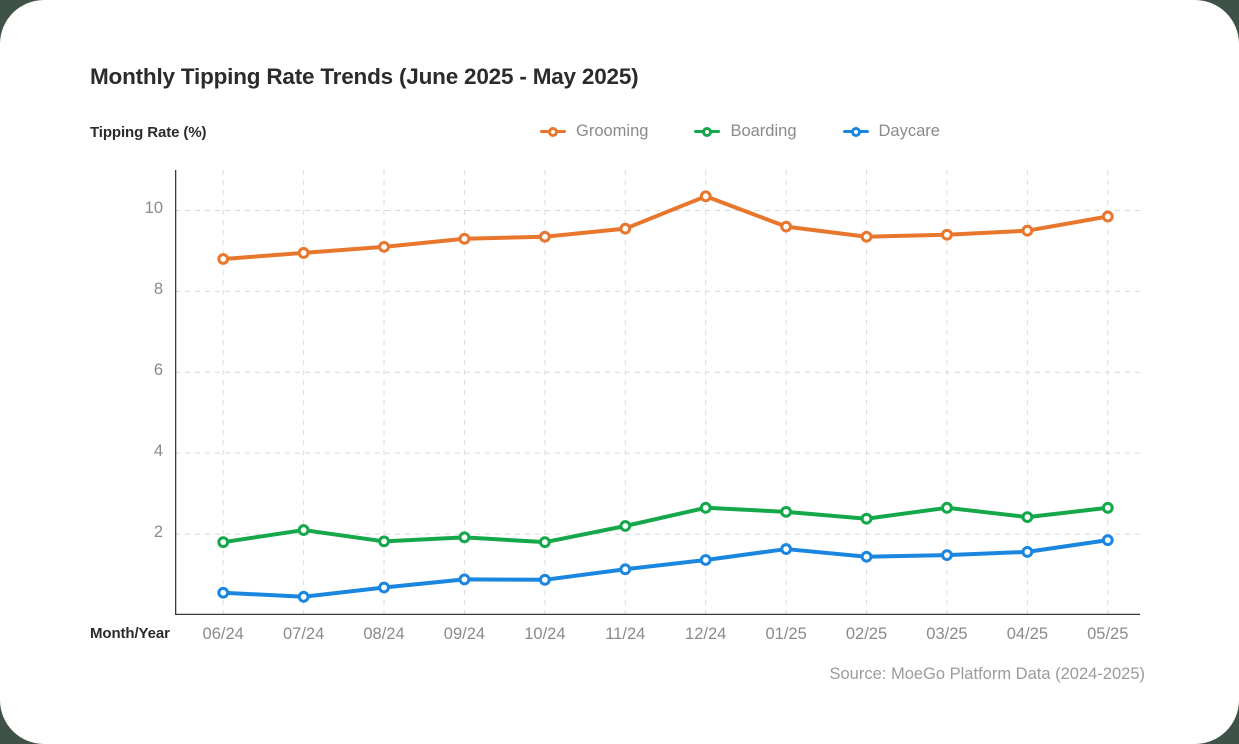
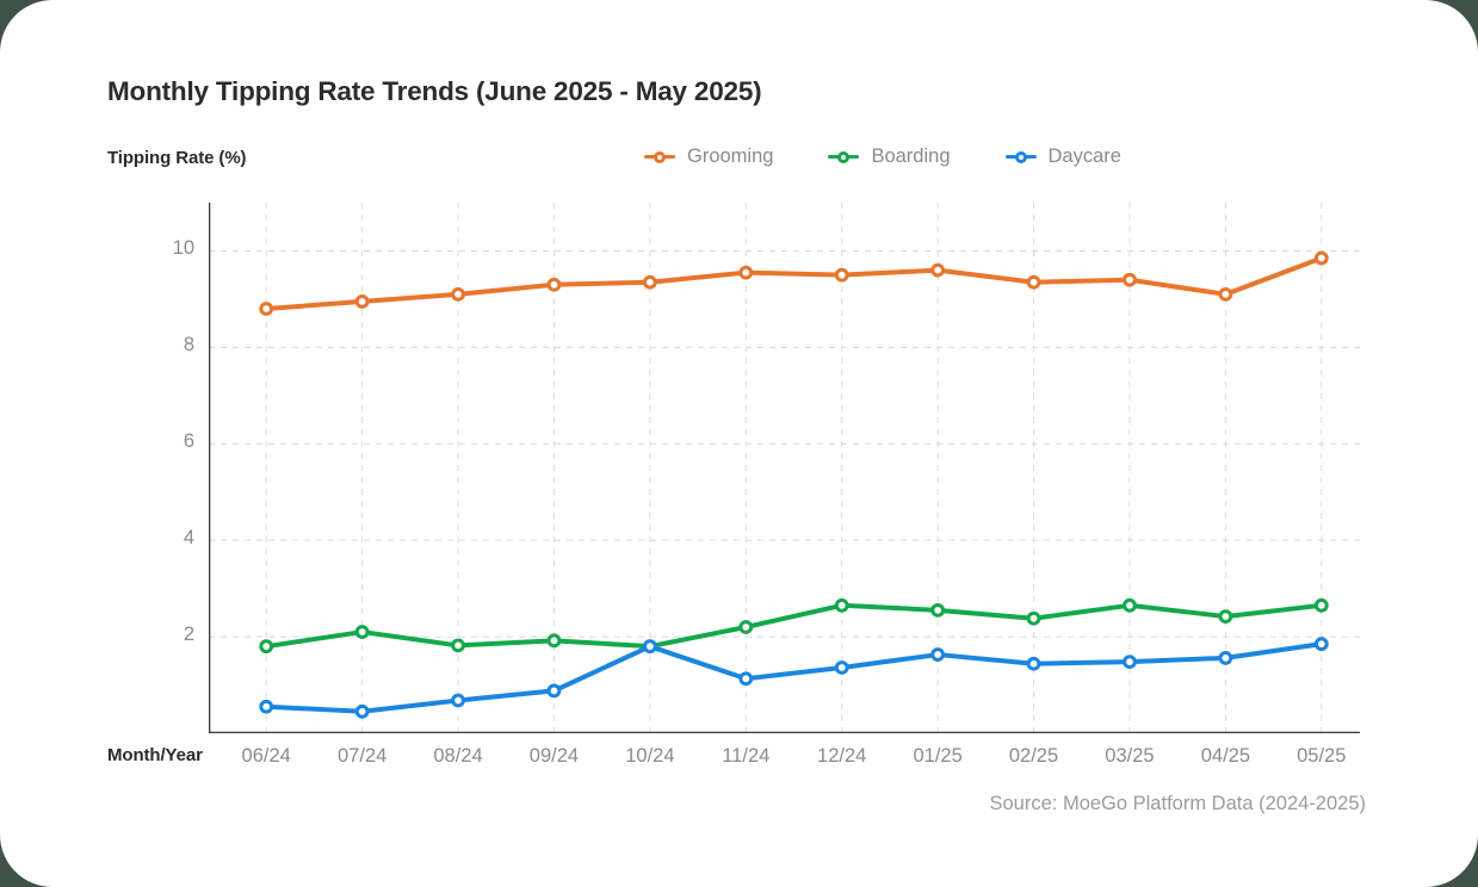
Daycare/10/24: 0.9 -> 1.8
Grooming/12/24: 10.3 -> 9.5
Grooming/04/25: 9.5 -> 9.1
